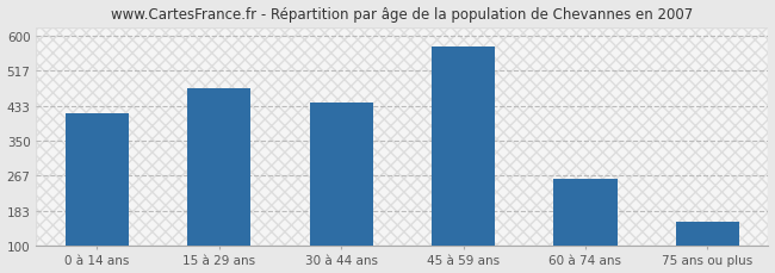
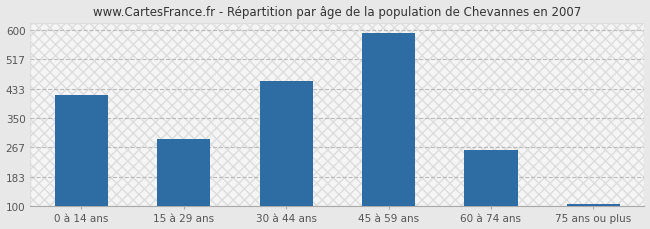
15 à 29 ans: 475 -> 291
30 à 44 ans: 440 -> 456
45 à 59 ans: 575 -> 592
75 ans ou plus: 155 -> 104
